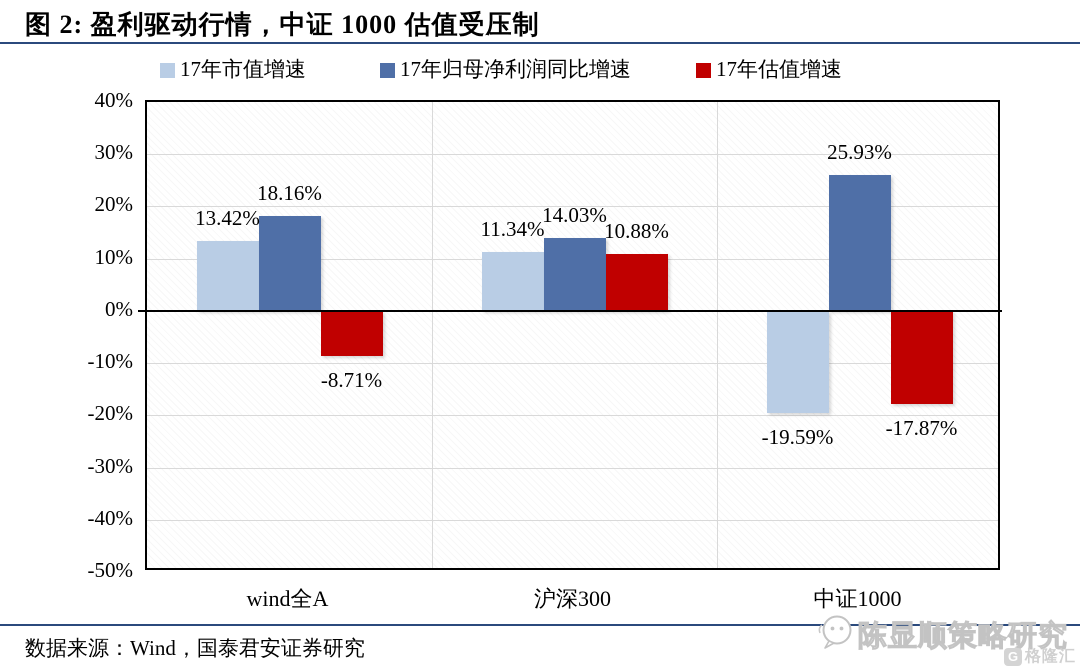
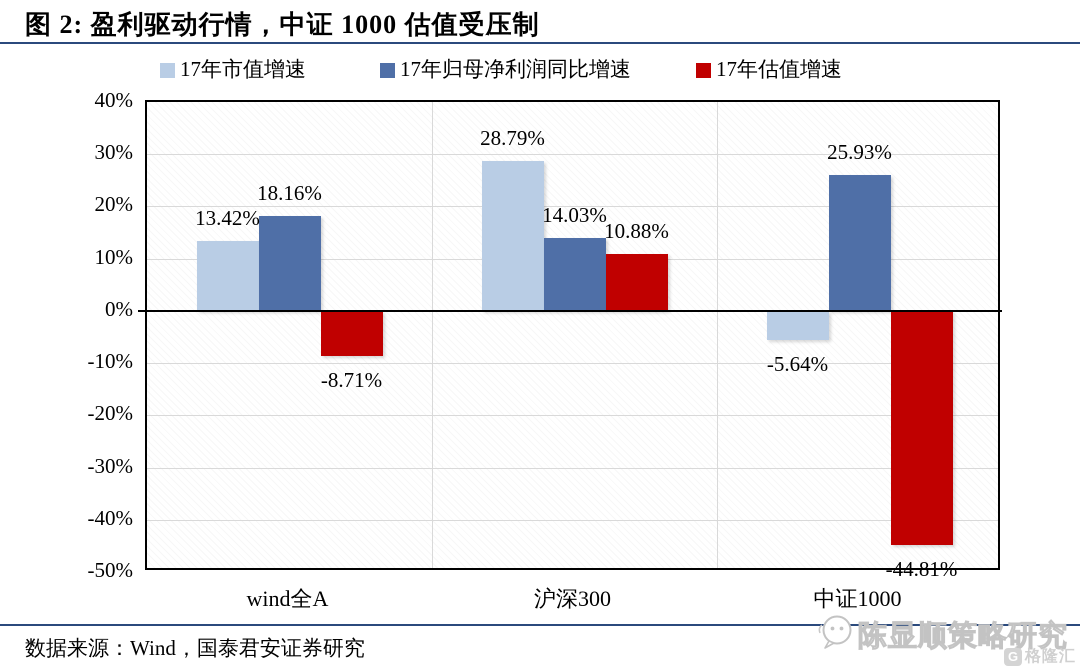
17年市值增速/沪深300: 11.34% -> 28.79%
17年市值增速/中证1000: -19.59% -> -5.64%
17年估值增速/中证1000: -17.87% -> -44.81%
